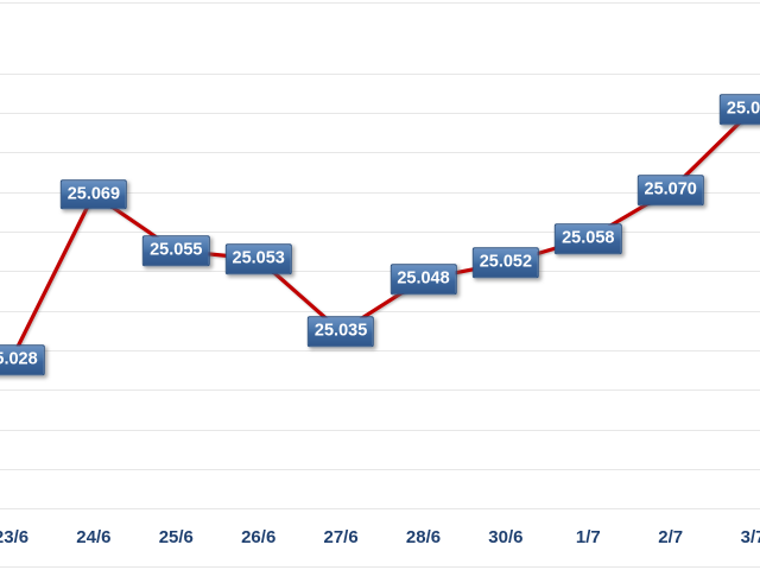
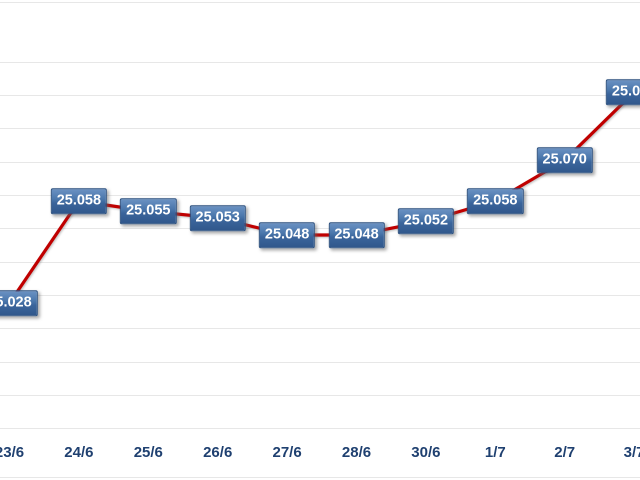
24/6: 25.069 -> 25.058
27/6: 25.035 -> 25.048
